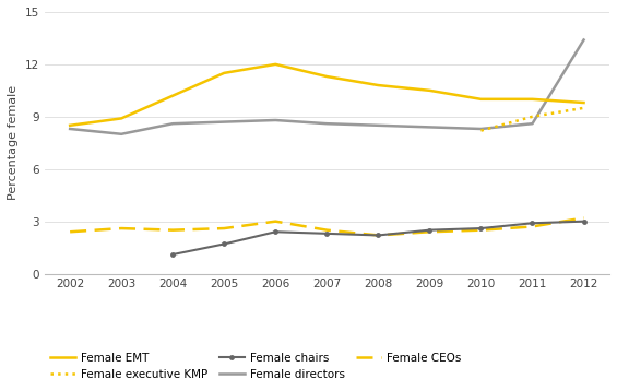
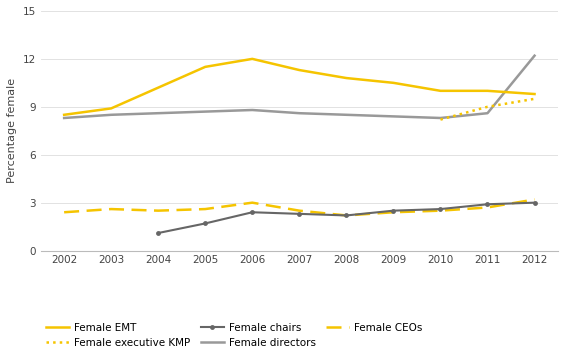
Female directors/2003: 8.0 -> 8.5
Female directors/2012: 13.4 -> 12.2
